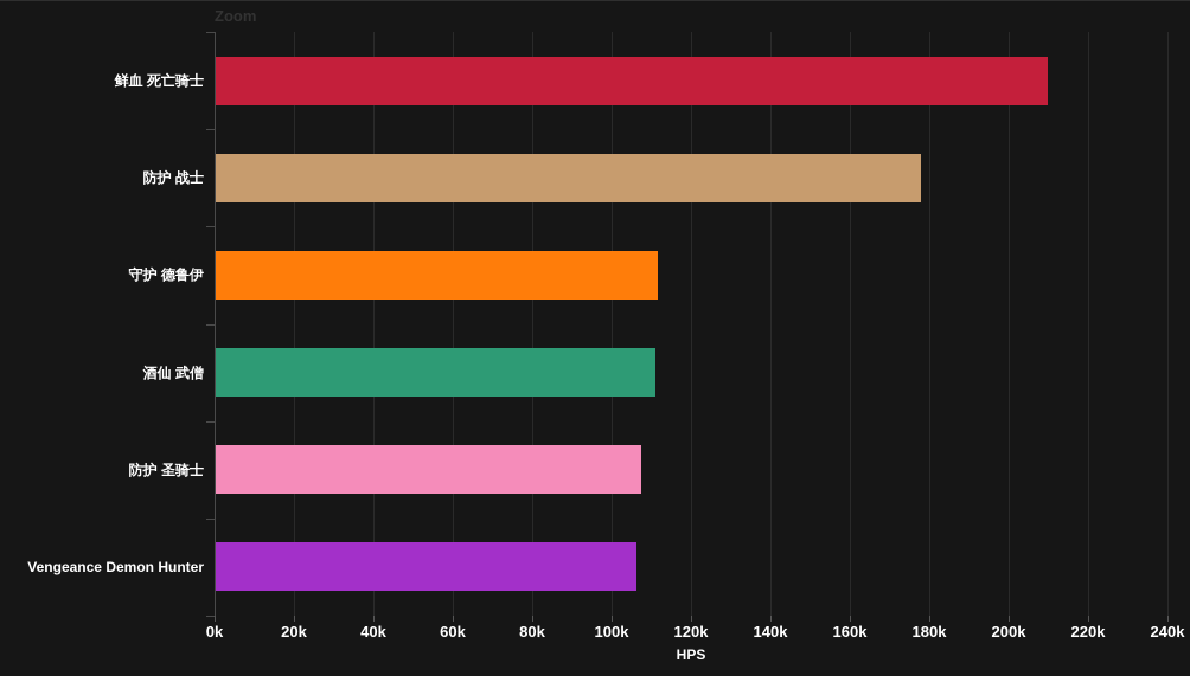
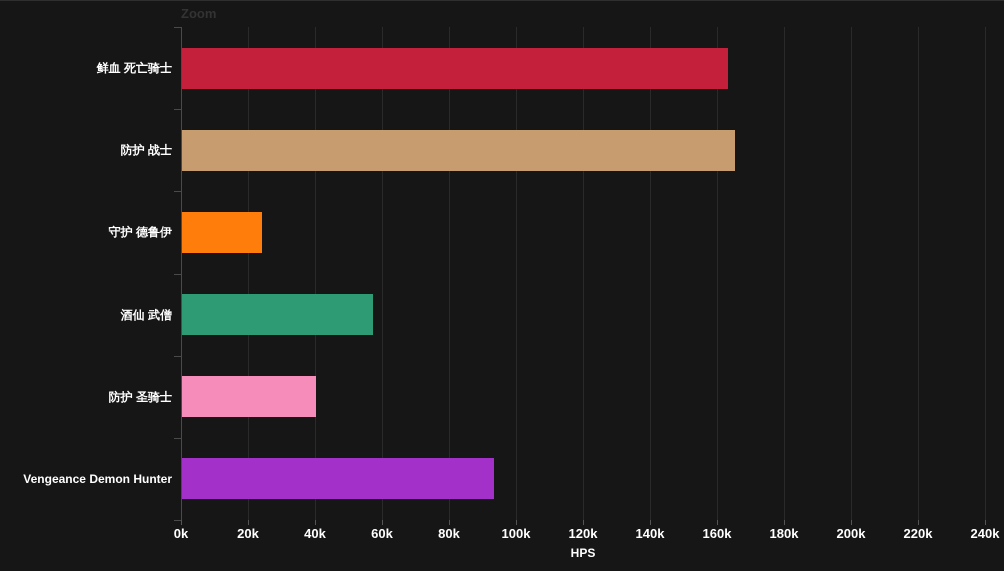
鲜血 死亡骑士: 210k -> 163k
防护 战士: 178k -> 165k
守护 德鲁伊: 111k -> 24k
酒仙 武僧: 111k -> 57k
防护 圣骑士: 107k -> 40k
Vengeance Demon Hunter: 106k -> 93k
